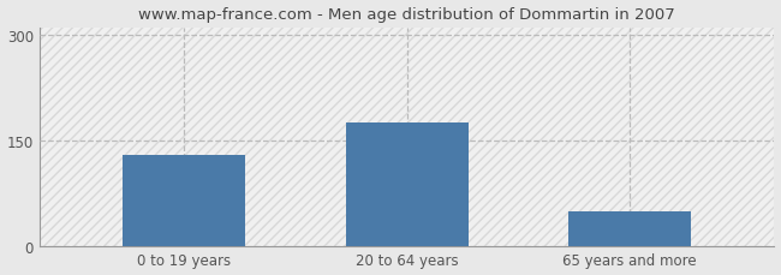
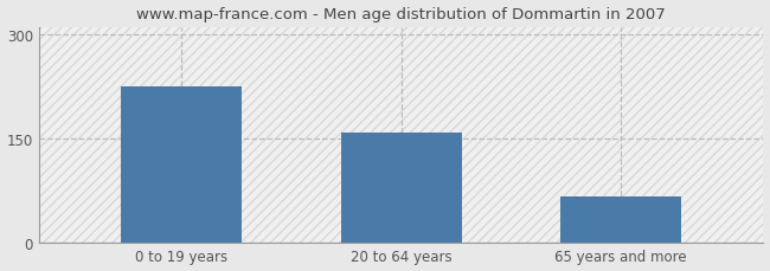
0 to 19 years: 130 -> 224
20 to 64 years: 175 -> 158
65 years and more: 50 -> 66
